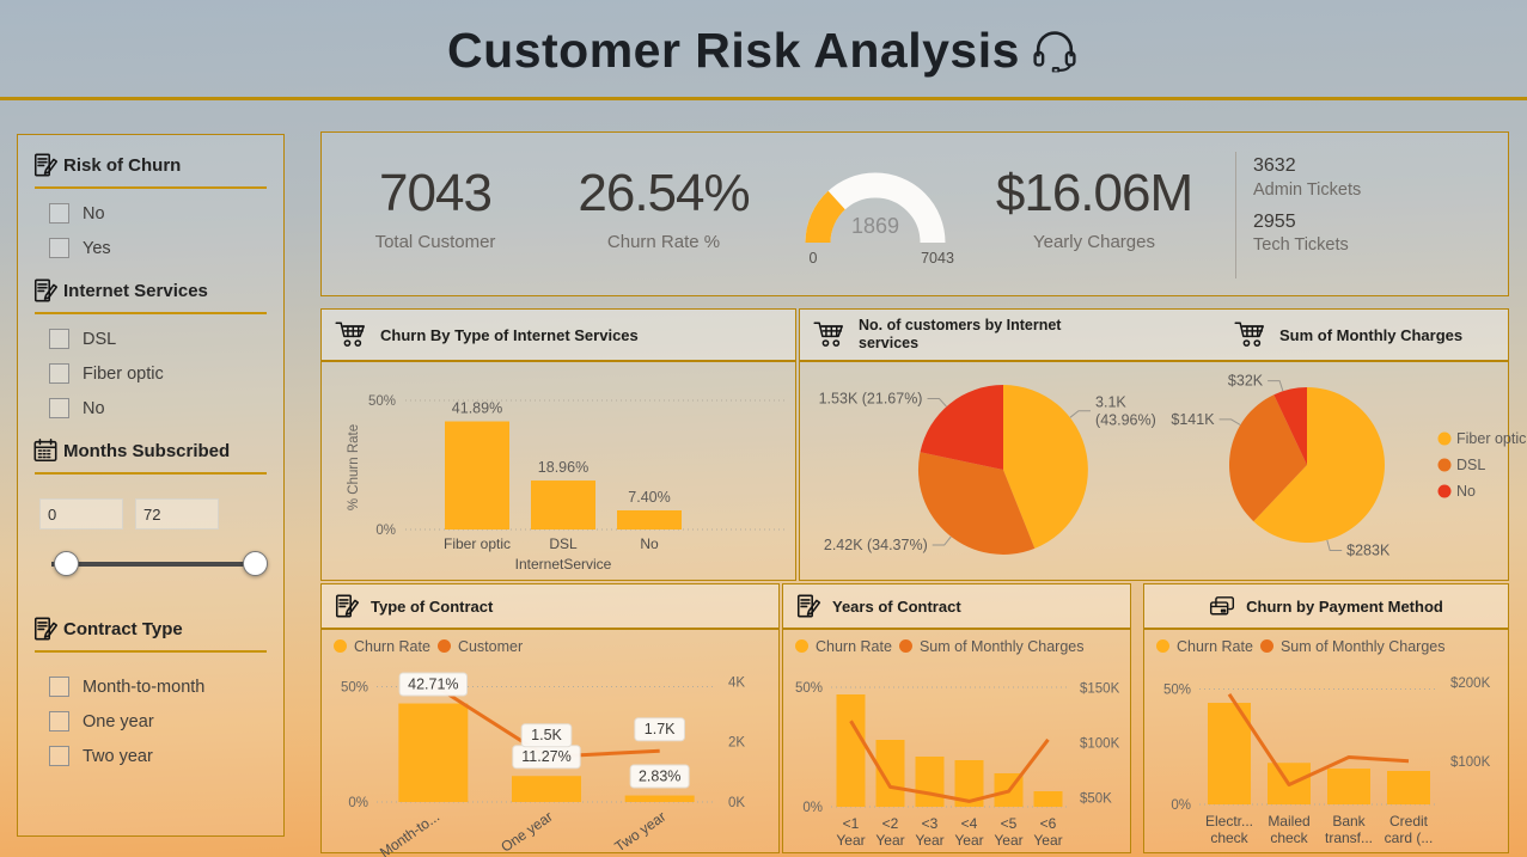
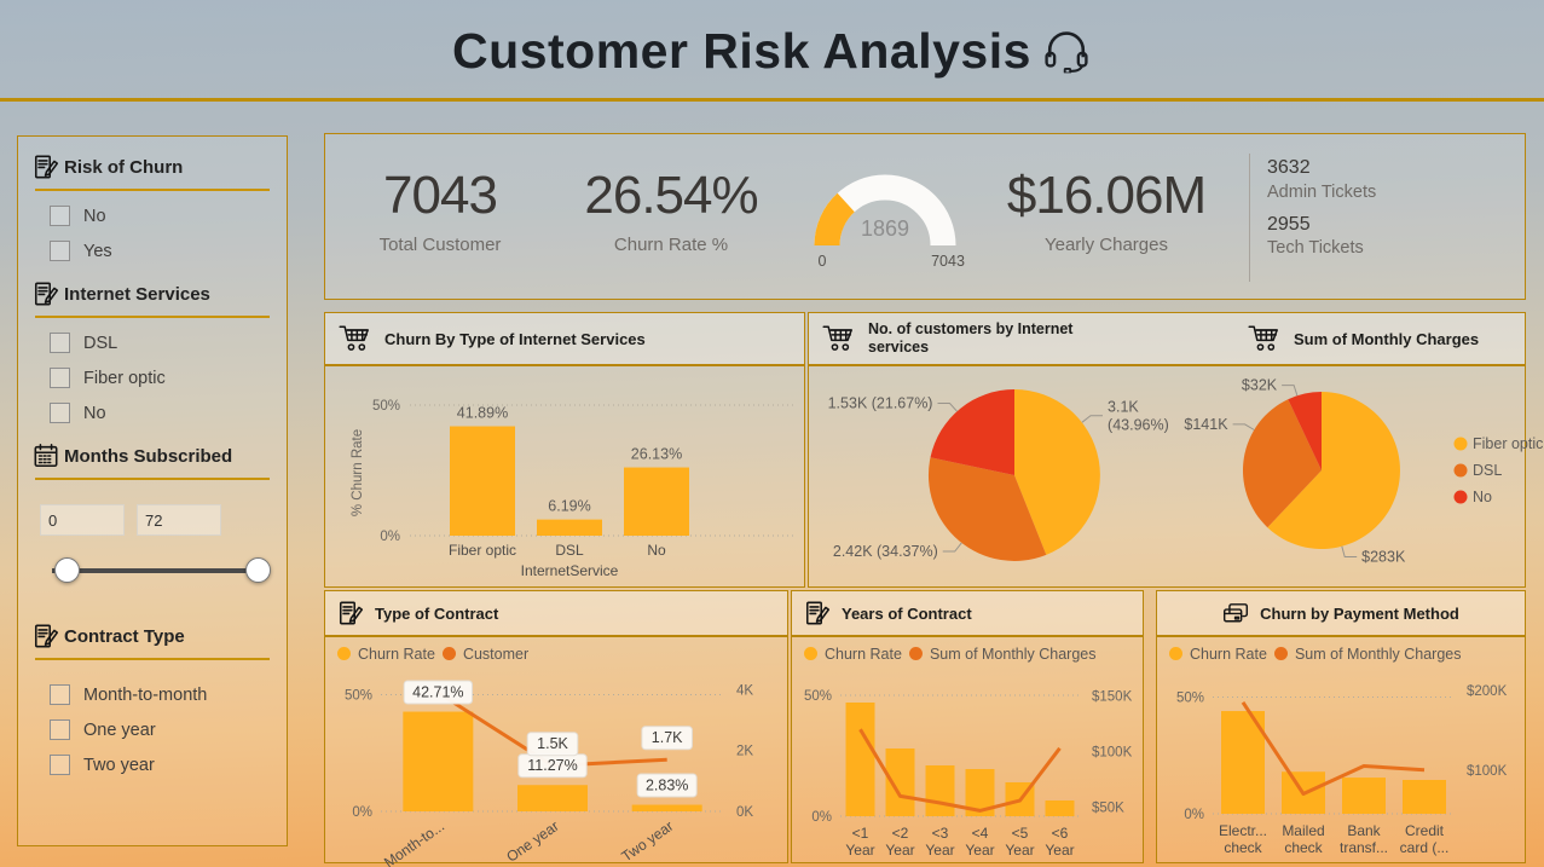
Churn By Type of Internet Services/DSL: 18.96% -> 6.19%
Churn By Type of Internet Services/No: 7.40% -> 26.13%
